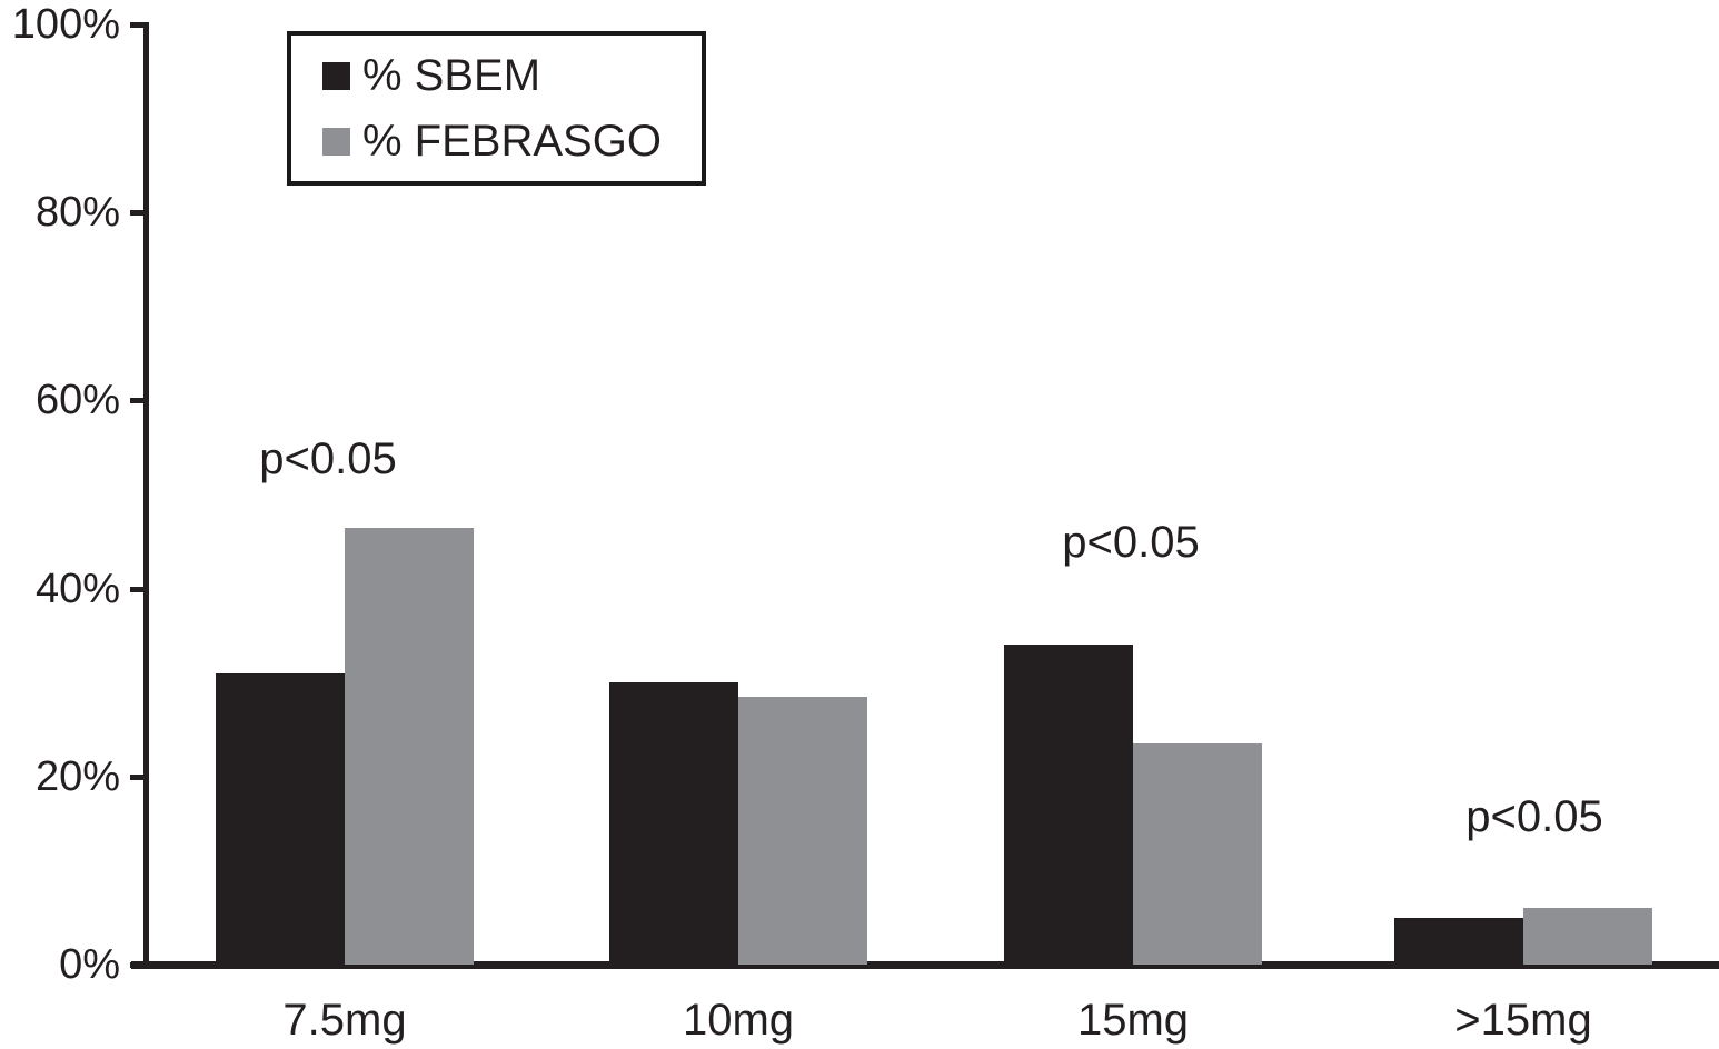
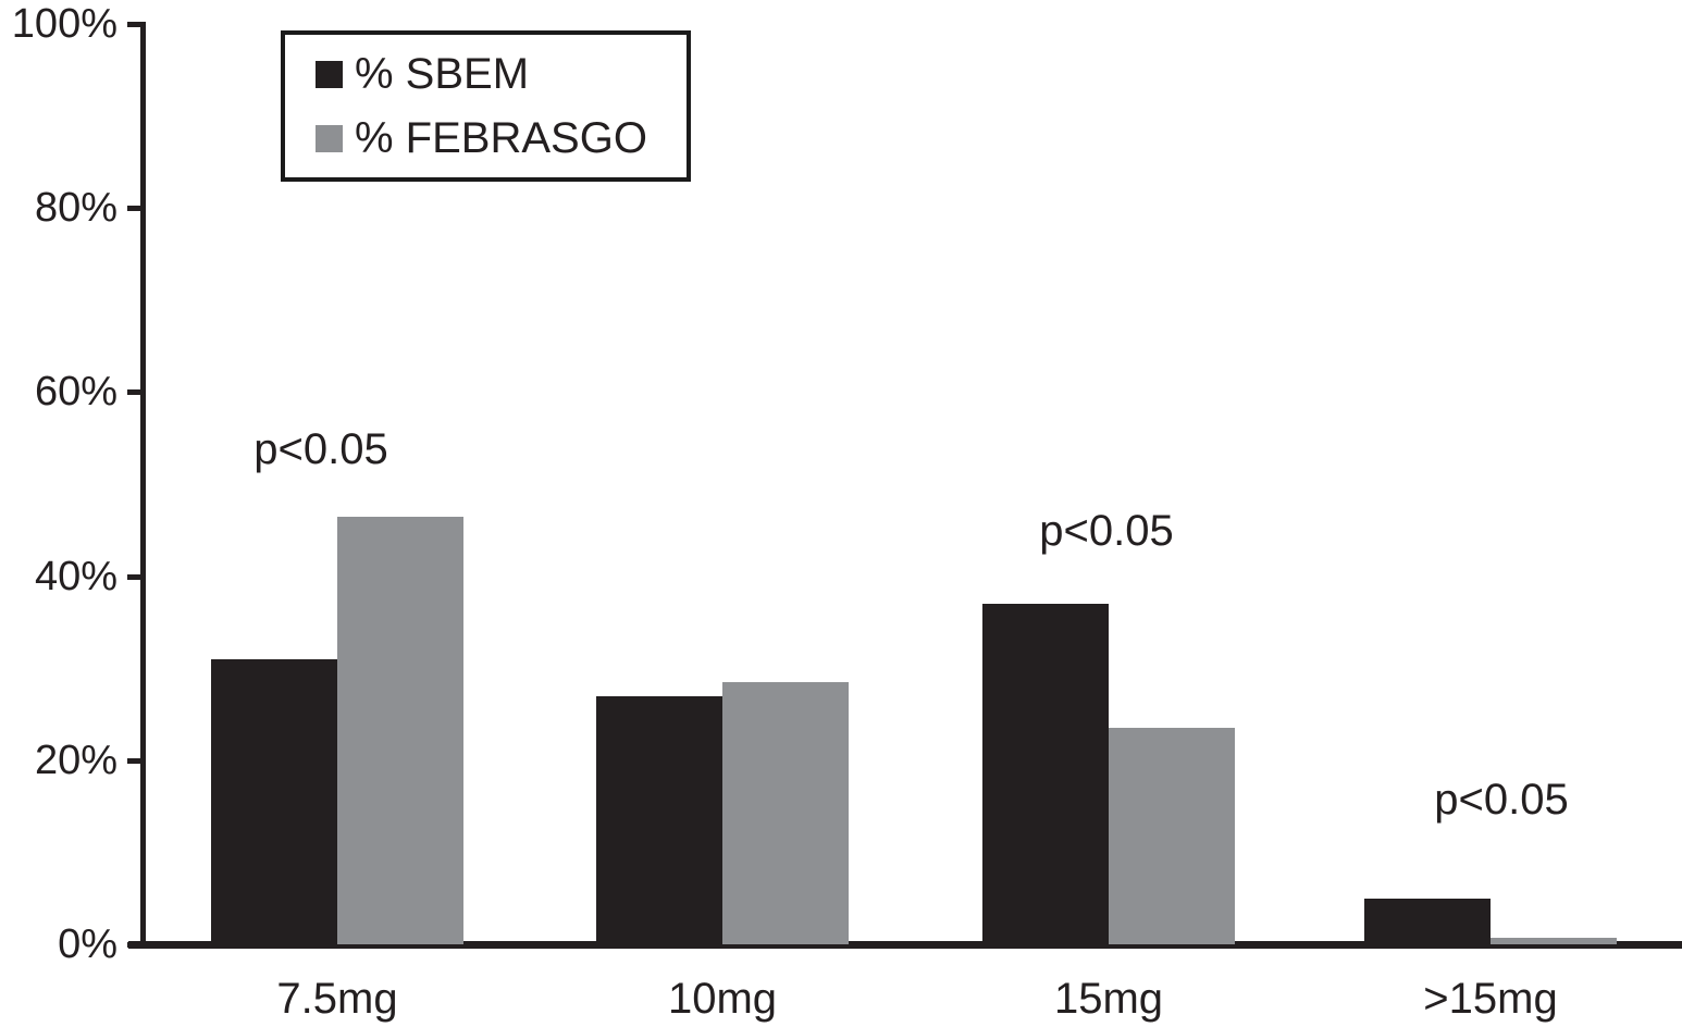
% SBEM/10mg: 30% -> 27%
% SBEM/15mg: 34% -> 37%
% FEBRASGO/>15mg: 6% -> 1%
